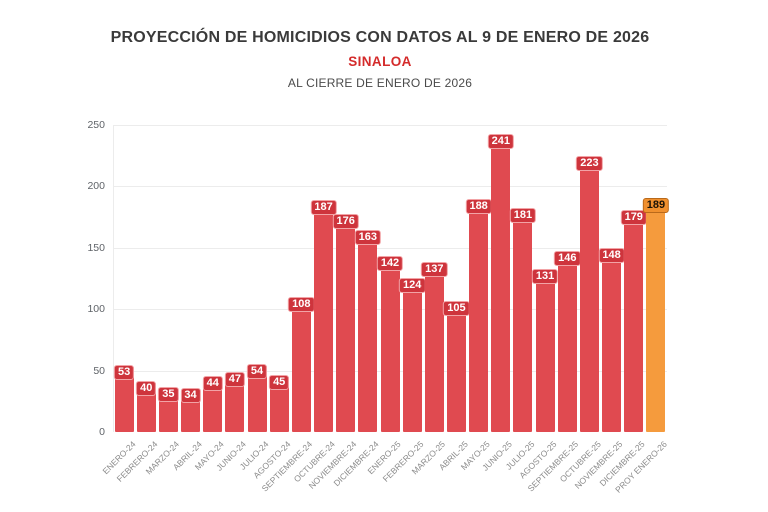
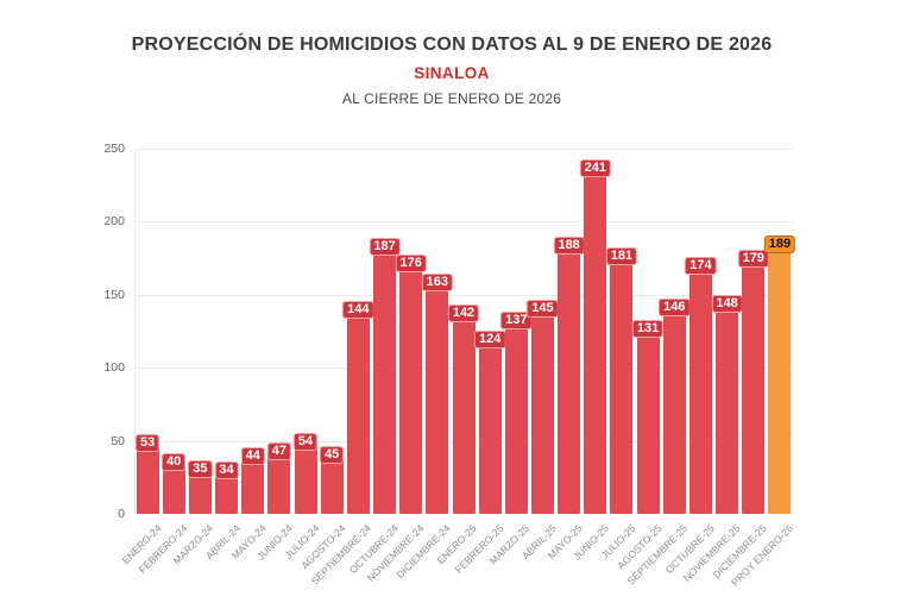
SEPTIEMBRE-24: 108 -> 144
ABRIL-25: 105 -> 145
OCTUBRE-25: 223 -> 174
